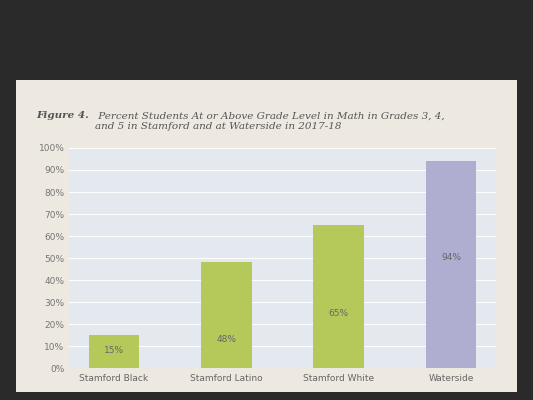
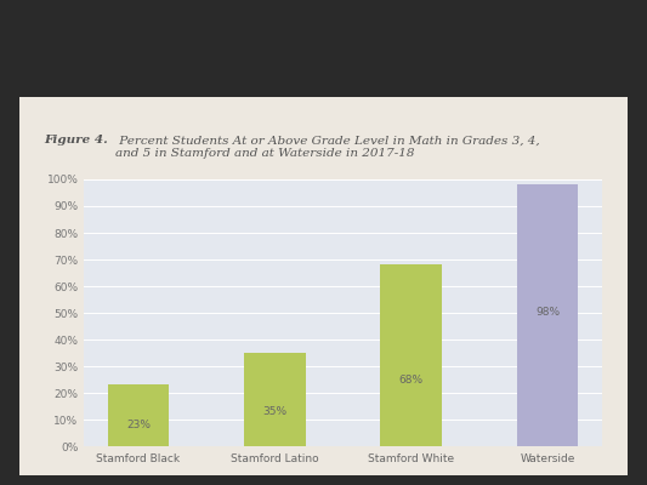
Stamford Black: 15% -> 23%
Stamford Latino: 48% -> 35%
Stamford White: 65% -> 68%
Waterside: 94% -> 98%
